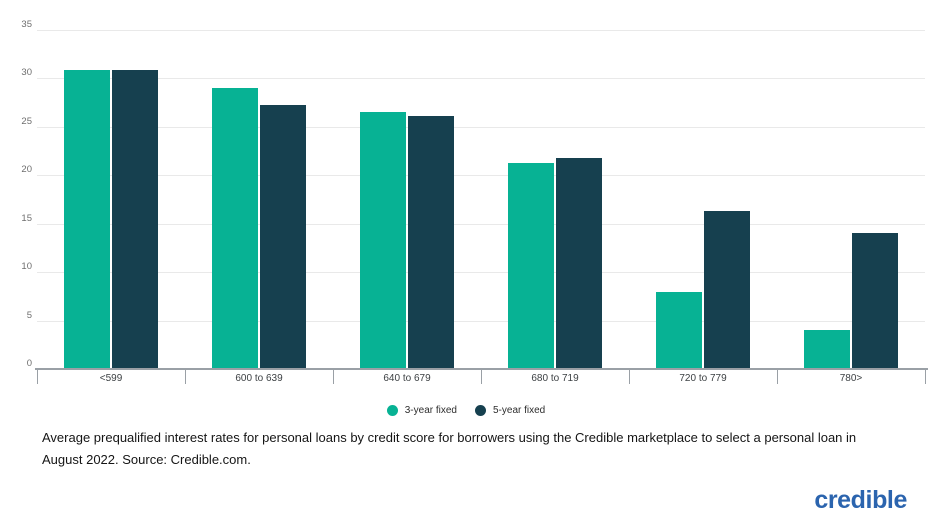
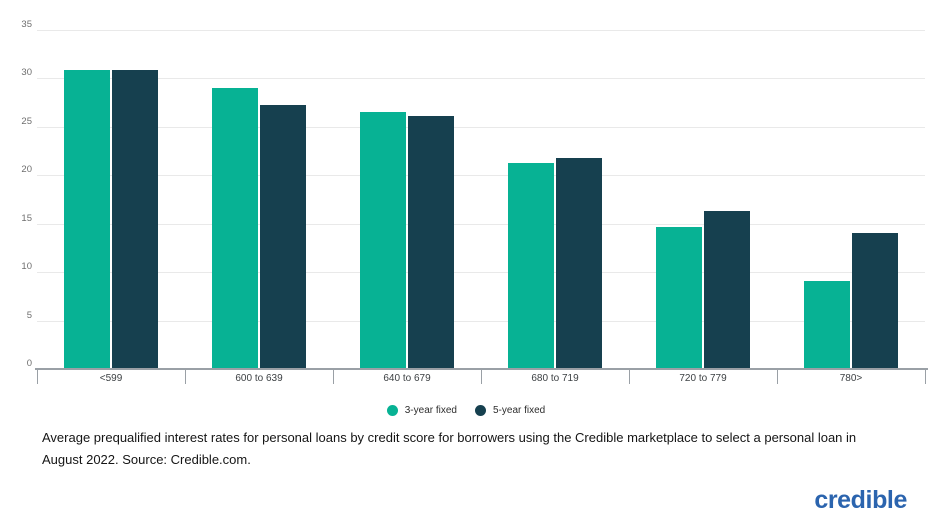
3-year fixed/720 to 779: 8 -> 15
3-year fixed/780>: 4 -> 9
